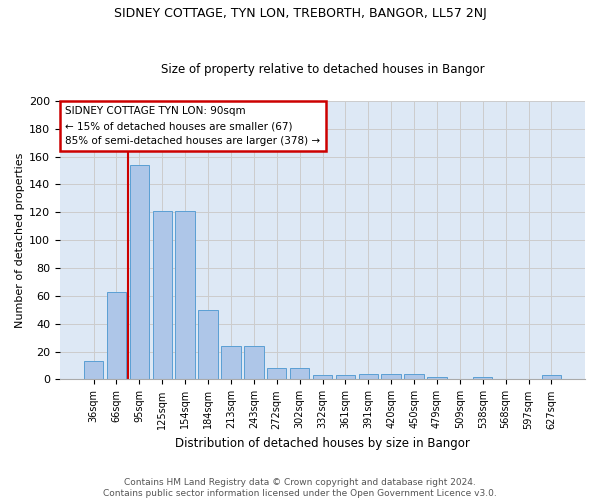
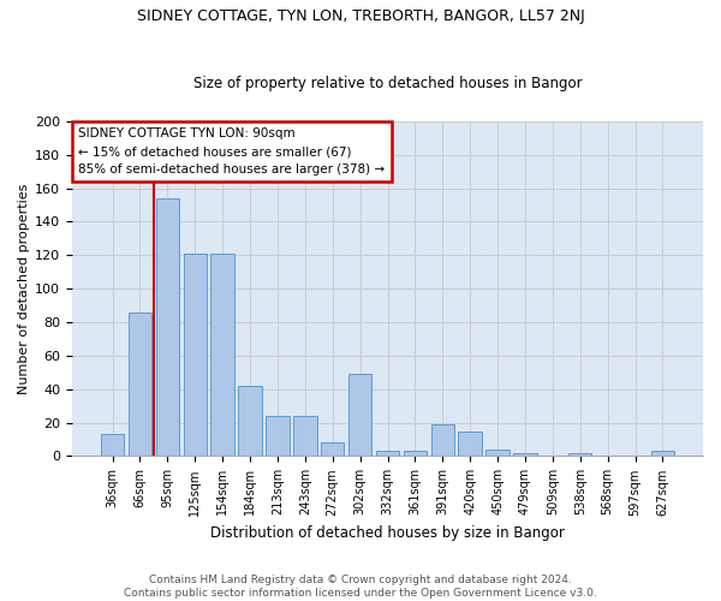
66sqm: 63 -> 86
184sqm: 50 -> 42
302sqm: 8 -> 49
391sqm: 4 -> 19
420sqm: 4 -> 15
